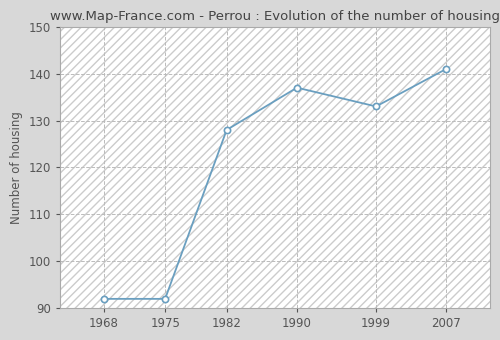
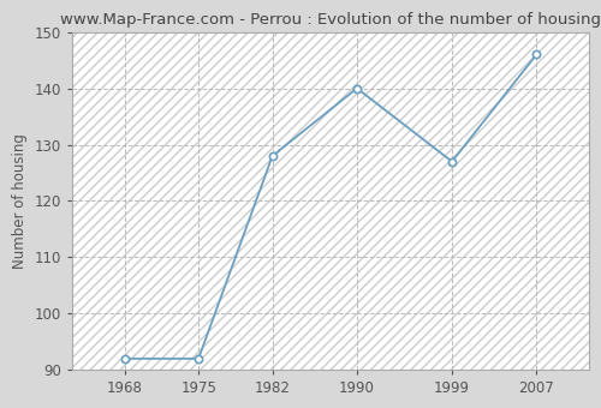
1990: 137 -> 140
1999: 133 -> 127
2007: 141 -> 146
